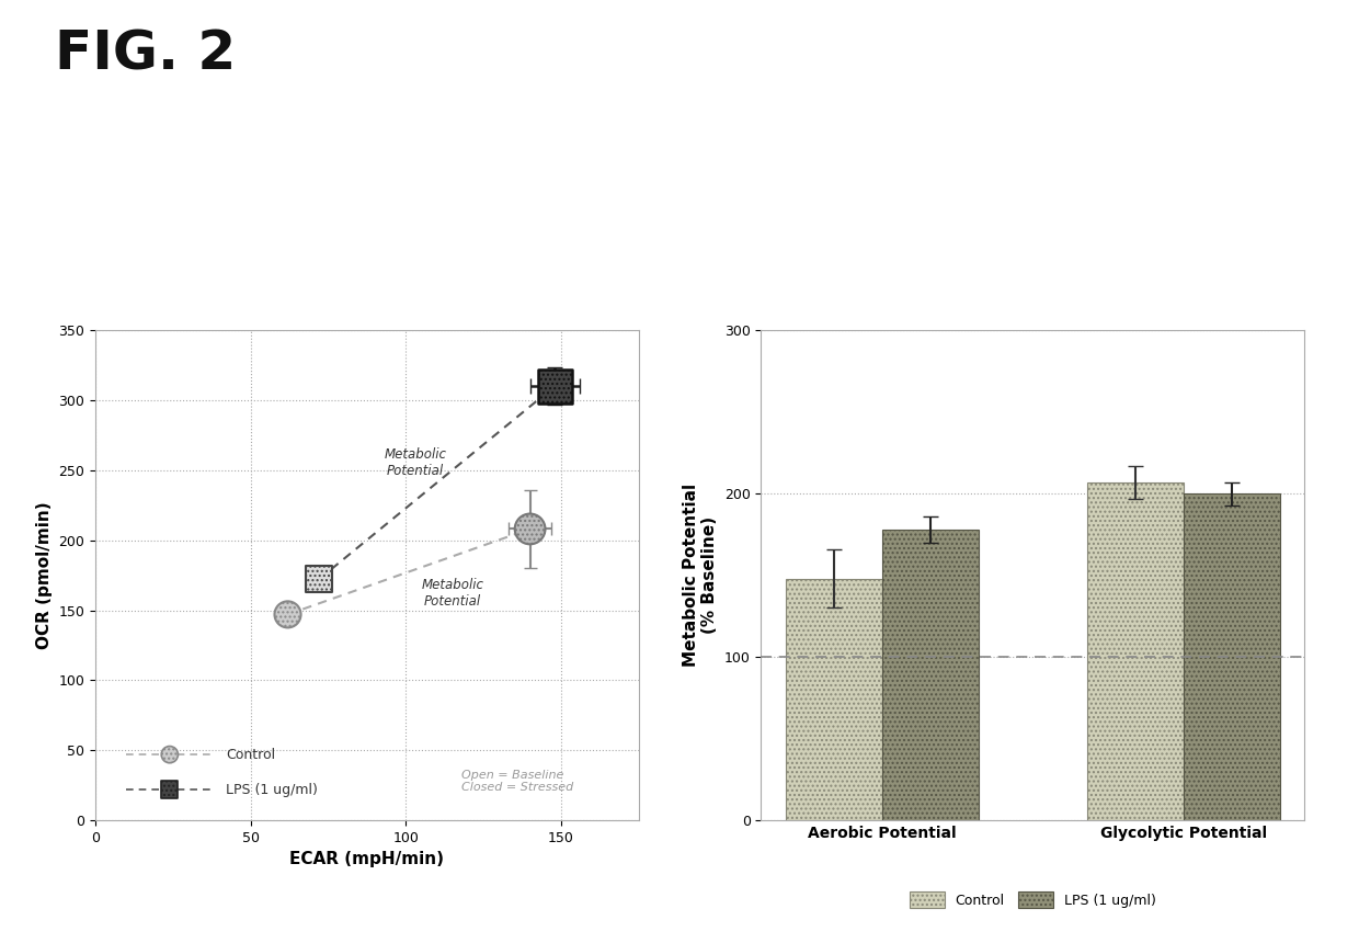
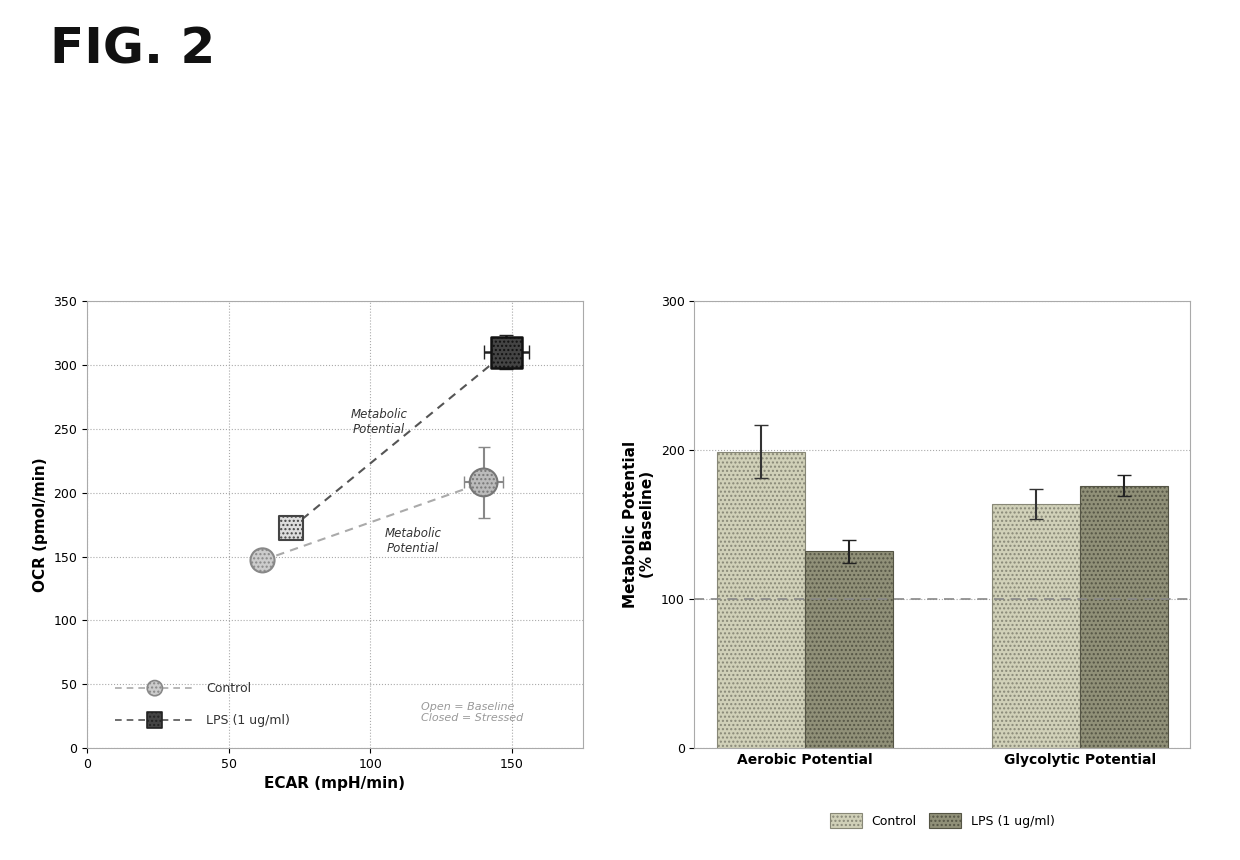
Control/Aerobic Potential: 148 -> 199
LPS (1 ug/ml)/Aerobic Potential: 178 -> 132
Control/Glycolytic Potential: 207 -> 164
LPS (1 ug/ml)/Glycolytic Potential: 200 -> 176
